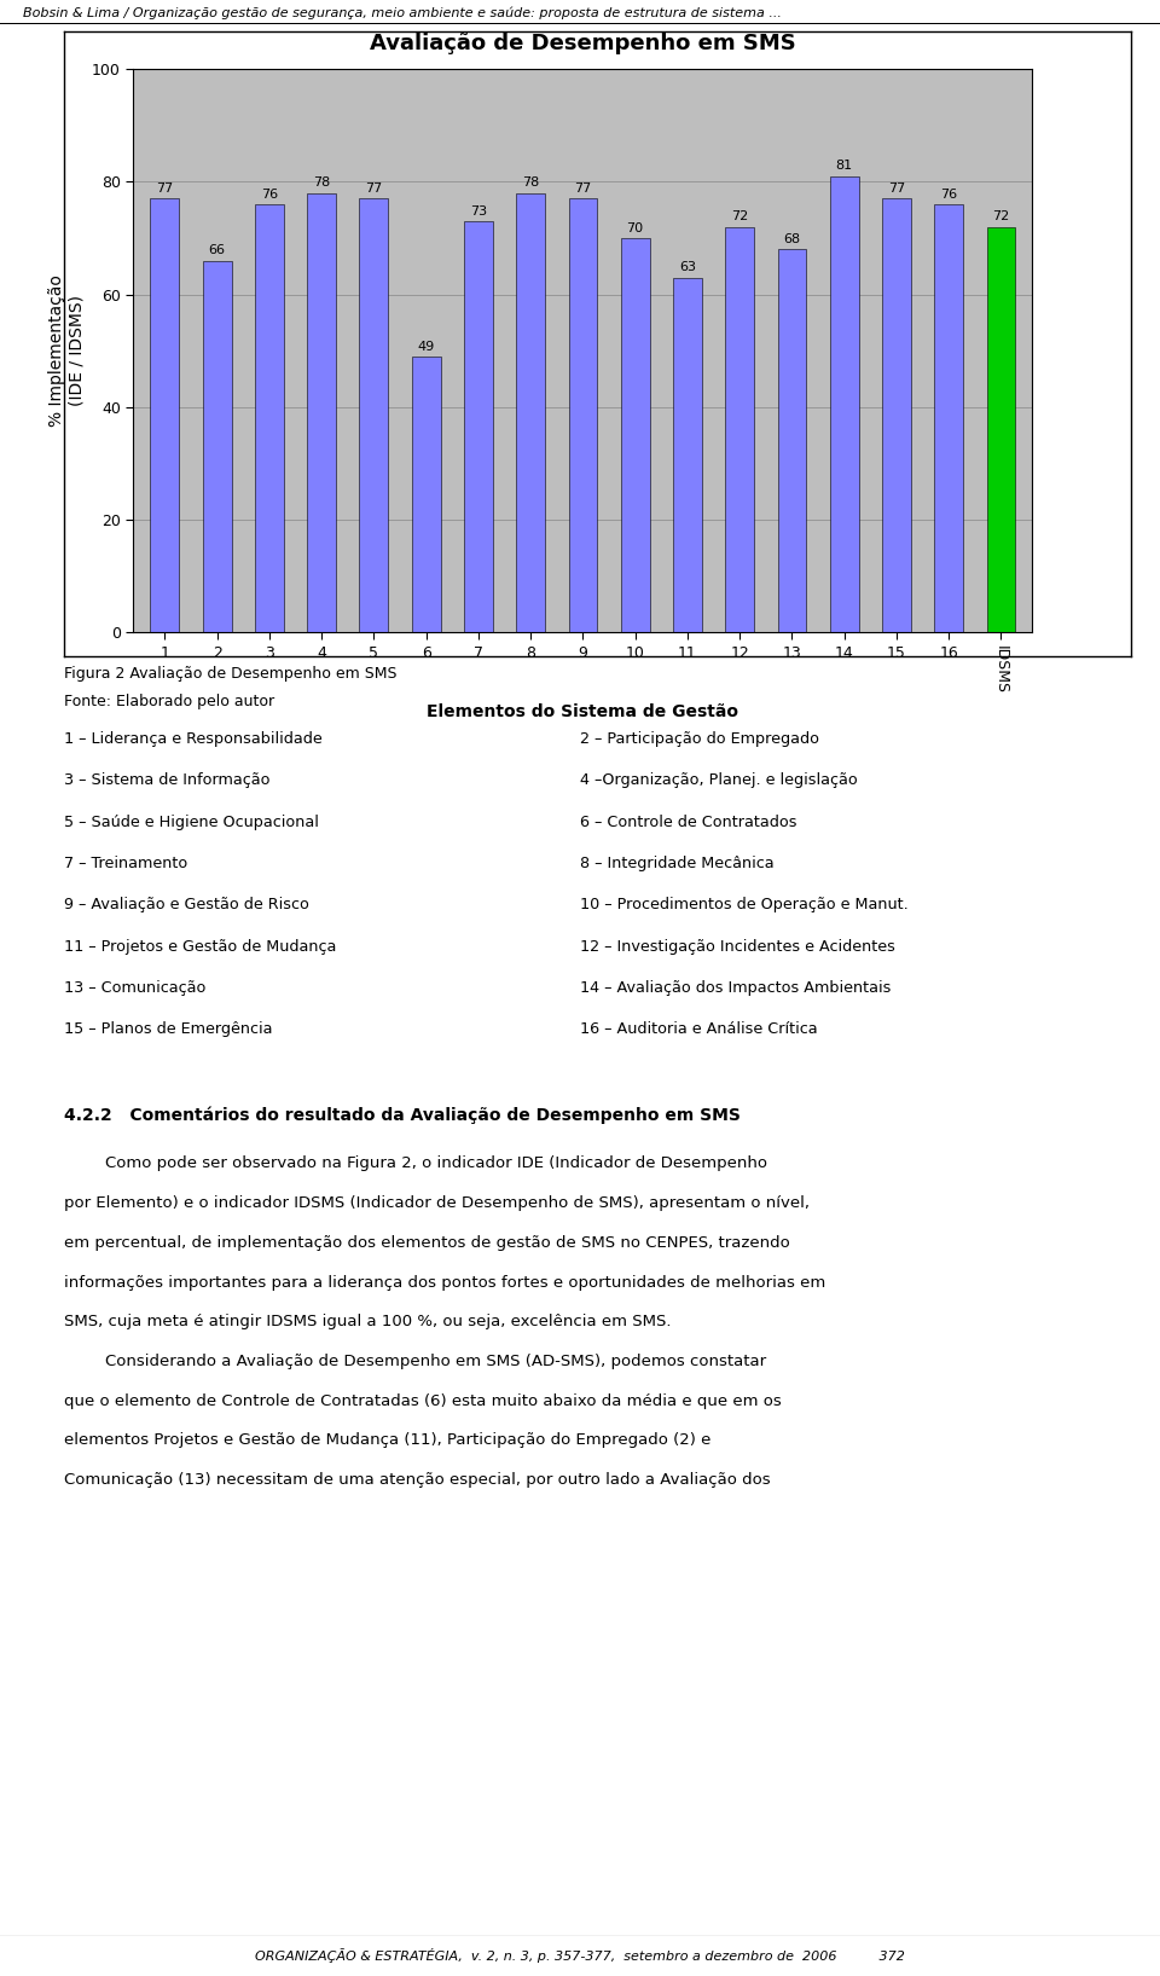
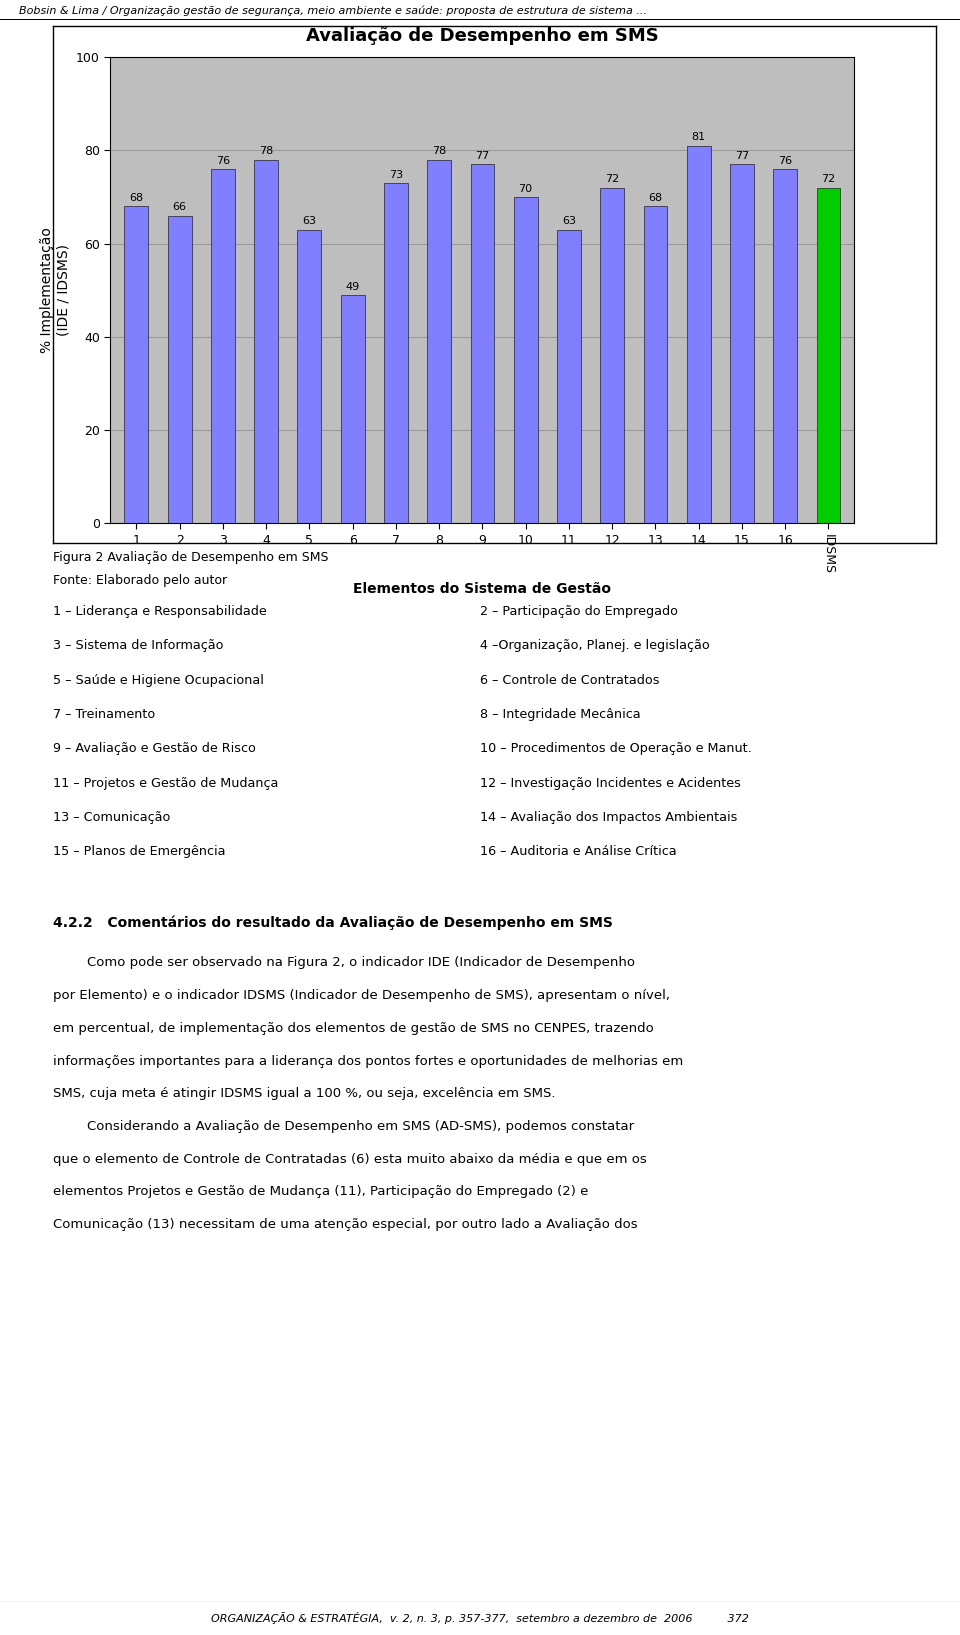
1: 77 -> 68
5: 77 -> 63
